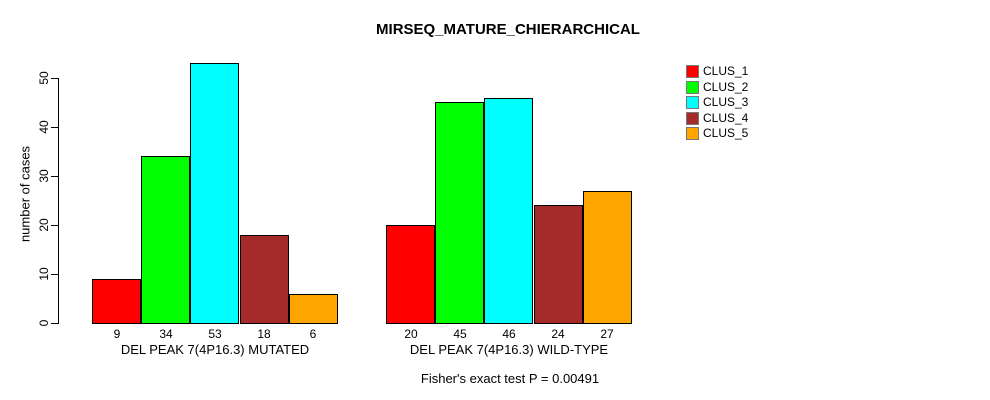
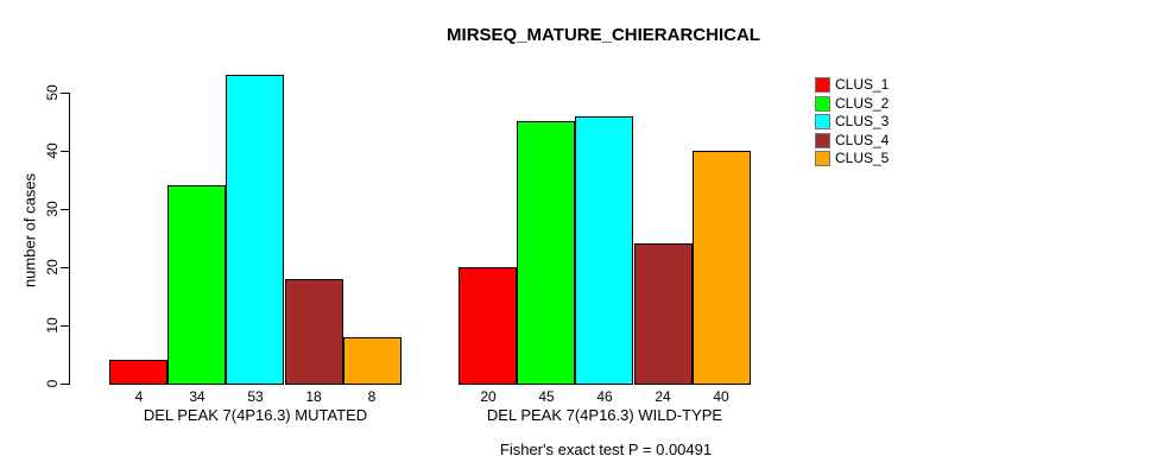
CLUS_1/DEL PEAK 7(4P16.3) MUTATED: 9 -> 4
CLUS_5/DEL PEAK 7(4P16.3) MUTATED: 6 -> 8
CLUS_5/DEL PEAK 7(4P16.3) WILD-TYPE: 27 -> 40
